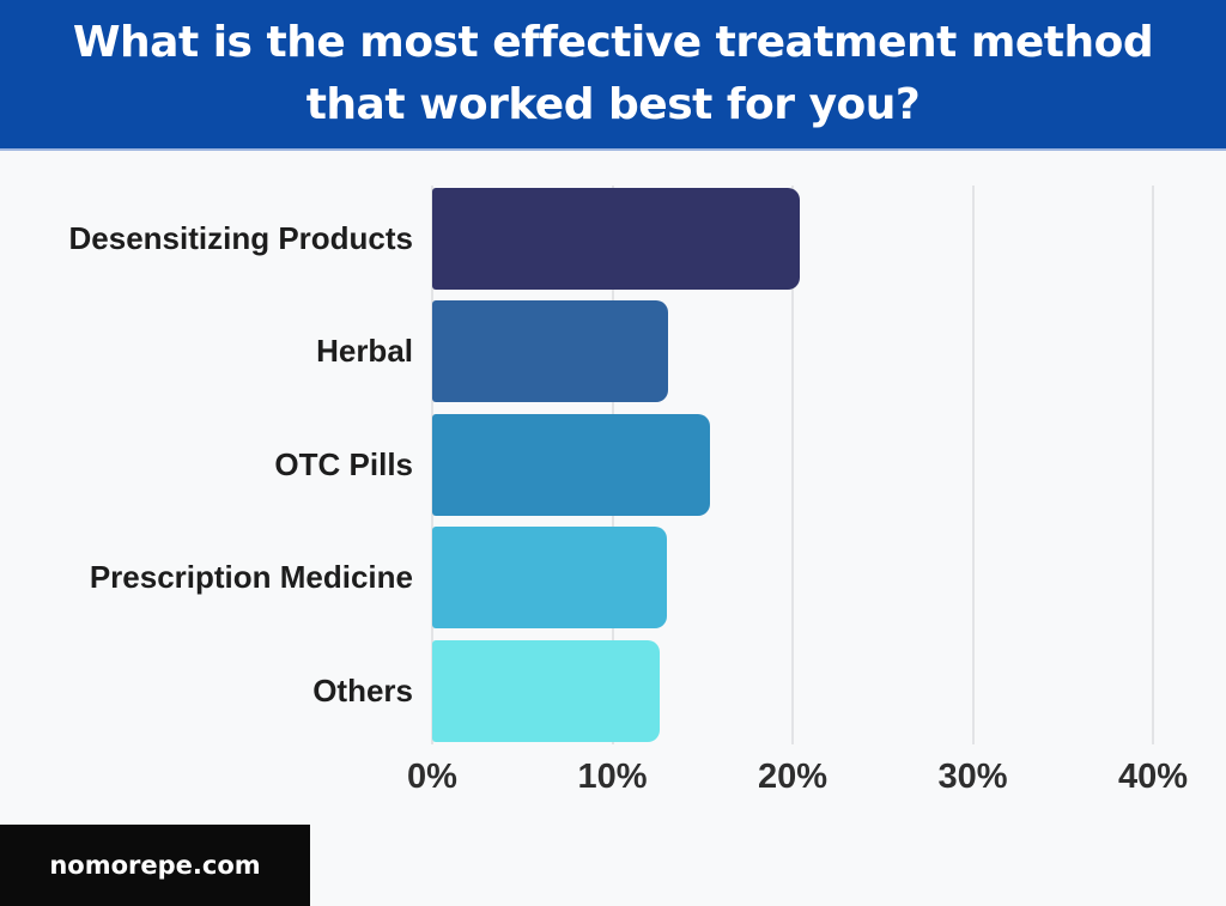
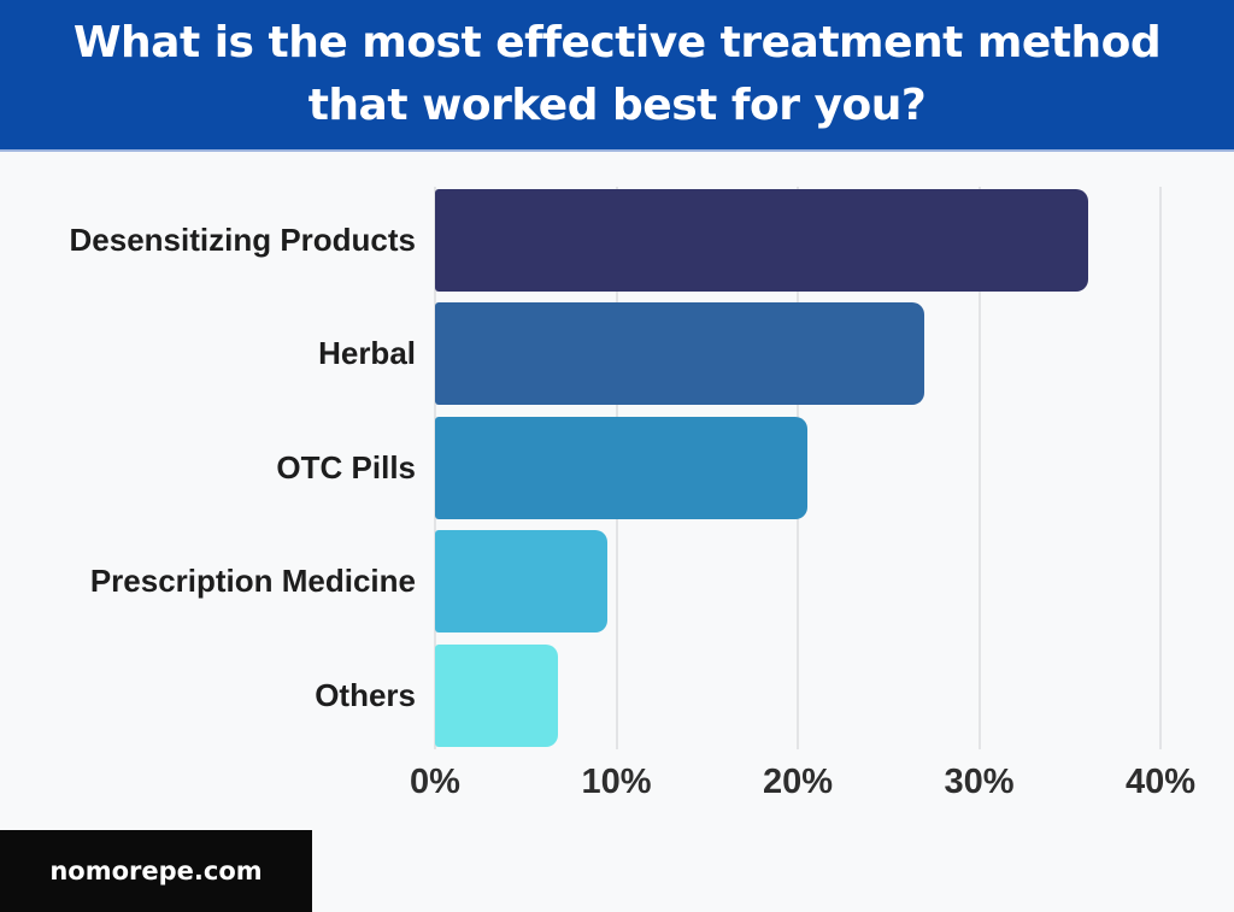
Desensitizing Products: 20.4% -> 36.0%
Herbal: 13.1% -> 27.0%
OTC Pills: 15.4% -> 20.5%
Prescription Medicine: 13.0% -> 9.5%
Others: 12.6% -> 6.8%
